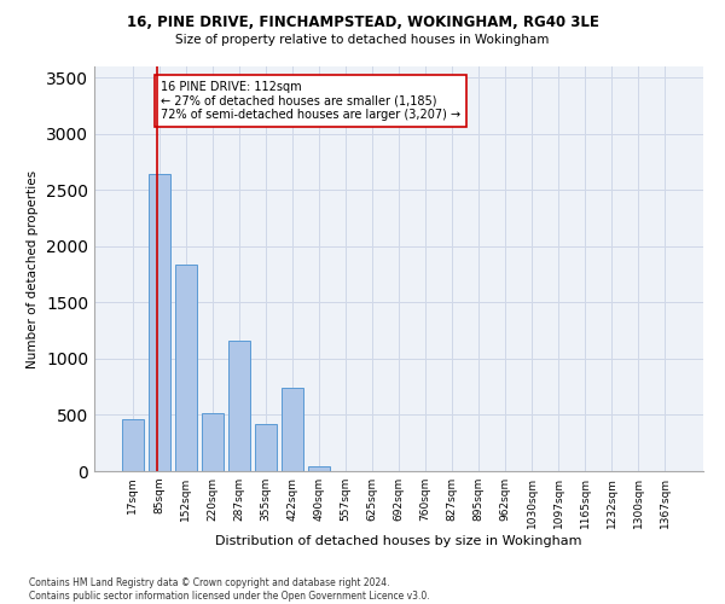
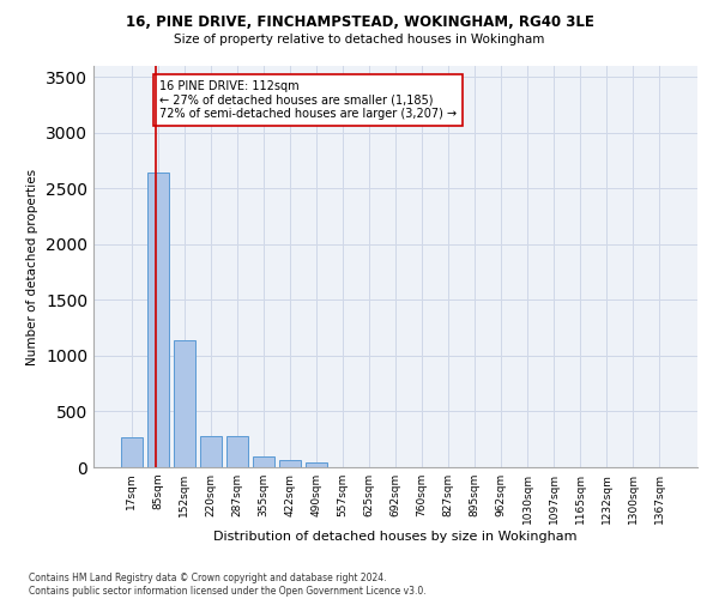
17sqm: 460 -> 270
152sqm: 1840 -> 1140
220sqm: 520 -> 280
287sqm: 1160 -> 280
355sqm: 420 -> 100
422sqm: 740 -> 60
